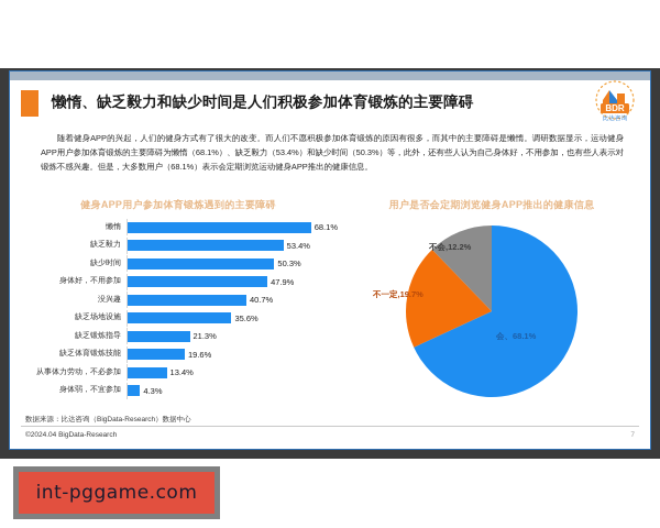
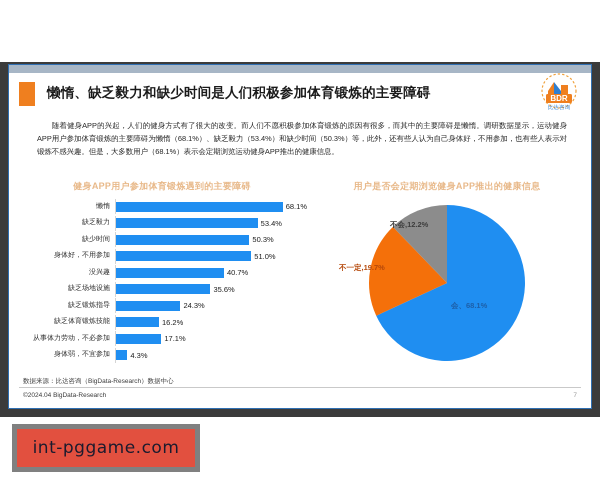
健身APP用户参加体育锻炼遇到的主要障碍/身体好，不用参加: 47.9% -> 51.0%
健身APP用户参加体育锻炼遇到的主要障碍/缺乏锻炼指导: 21.3% -> 24.3%
健身APP用户参加体育锻炼遇到的主要障碍/缺乏体育锻炼技能: 19.6% -> 16.2%
健身APP用户参加体育锻炼遇到的主要障碍/从事体力劳动，不必参加: 13.4% -> 17.1%
